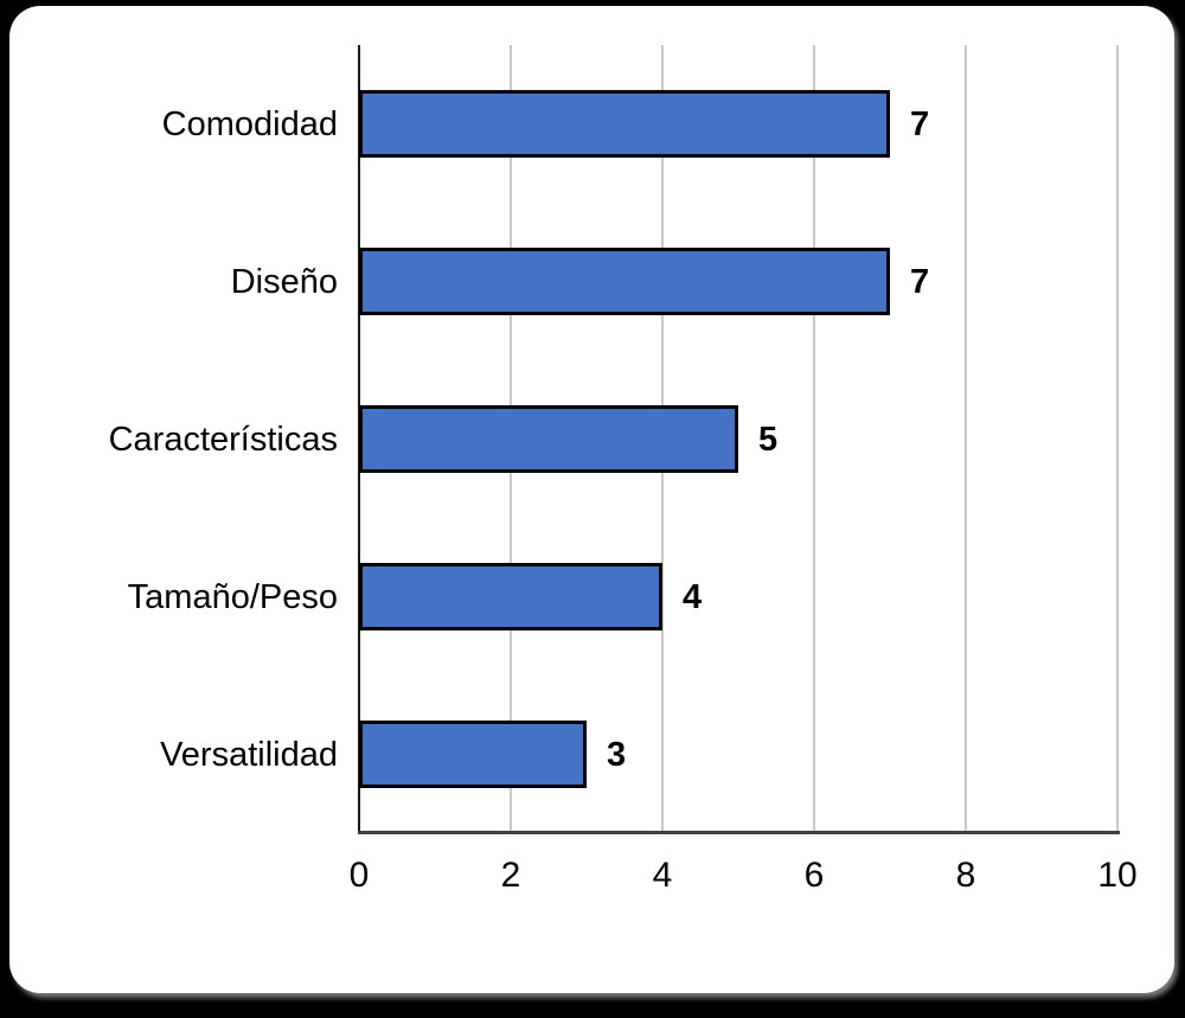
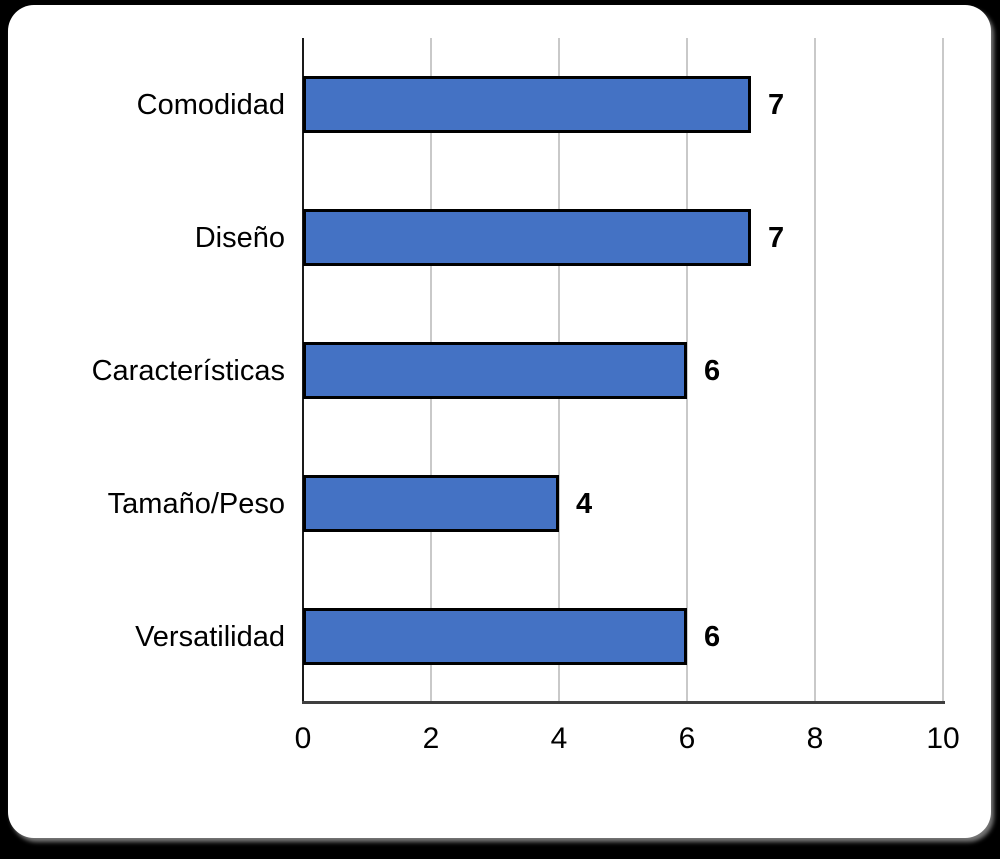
Características: 5 -> 6
Versatilidad: 3 -> 6
